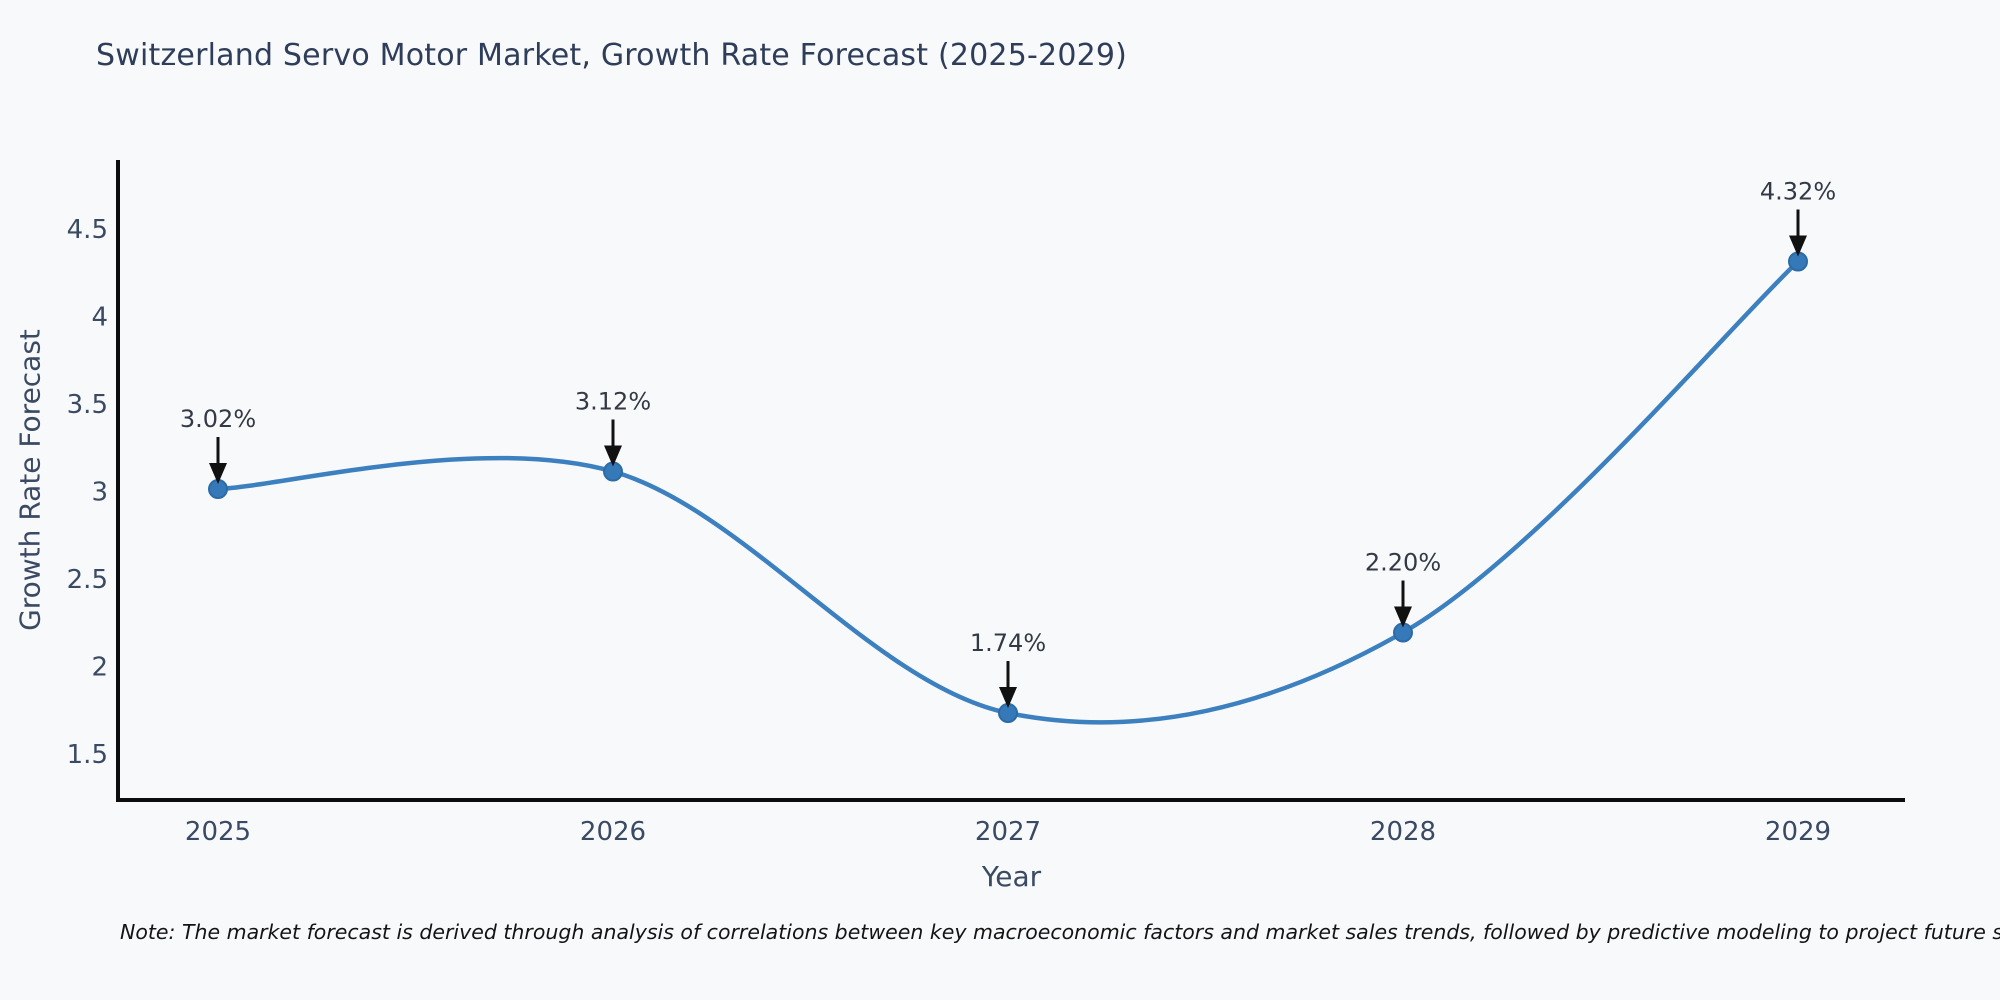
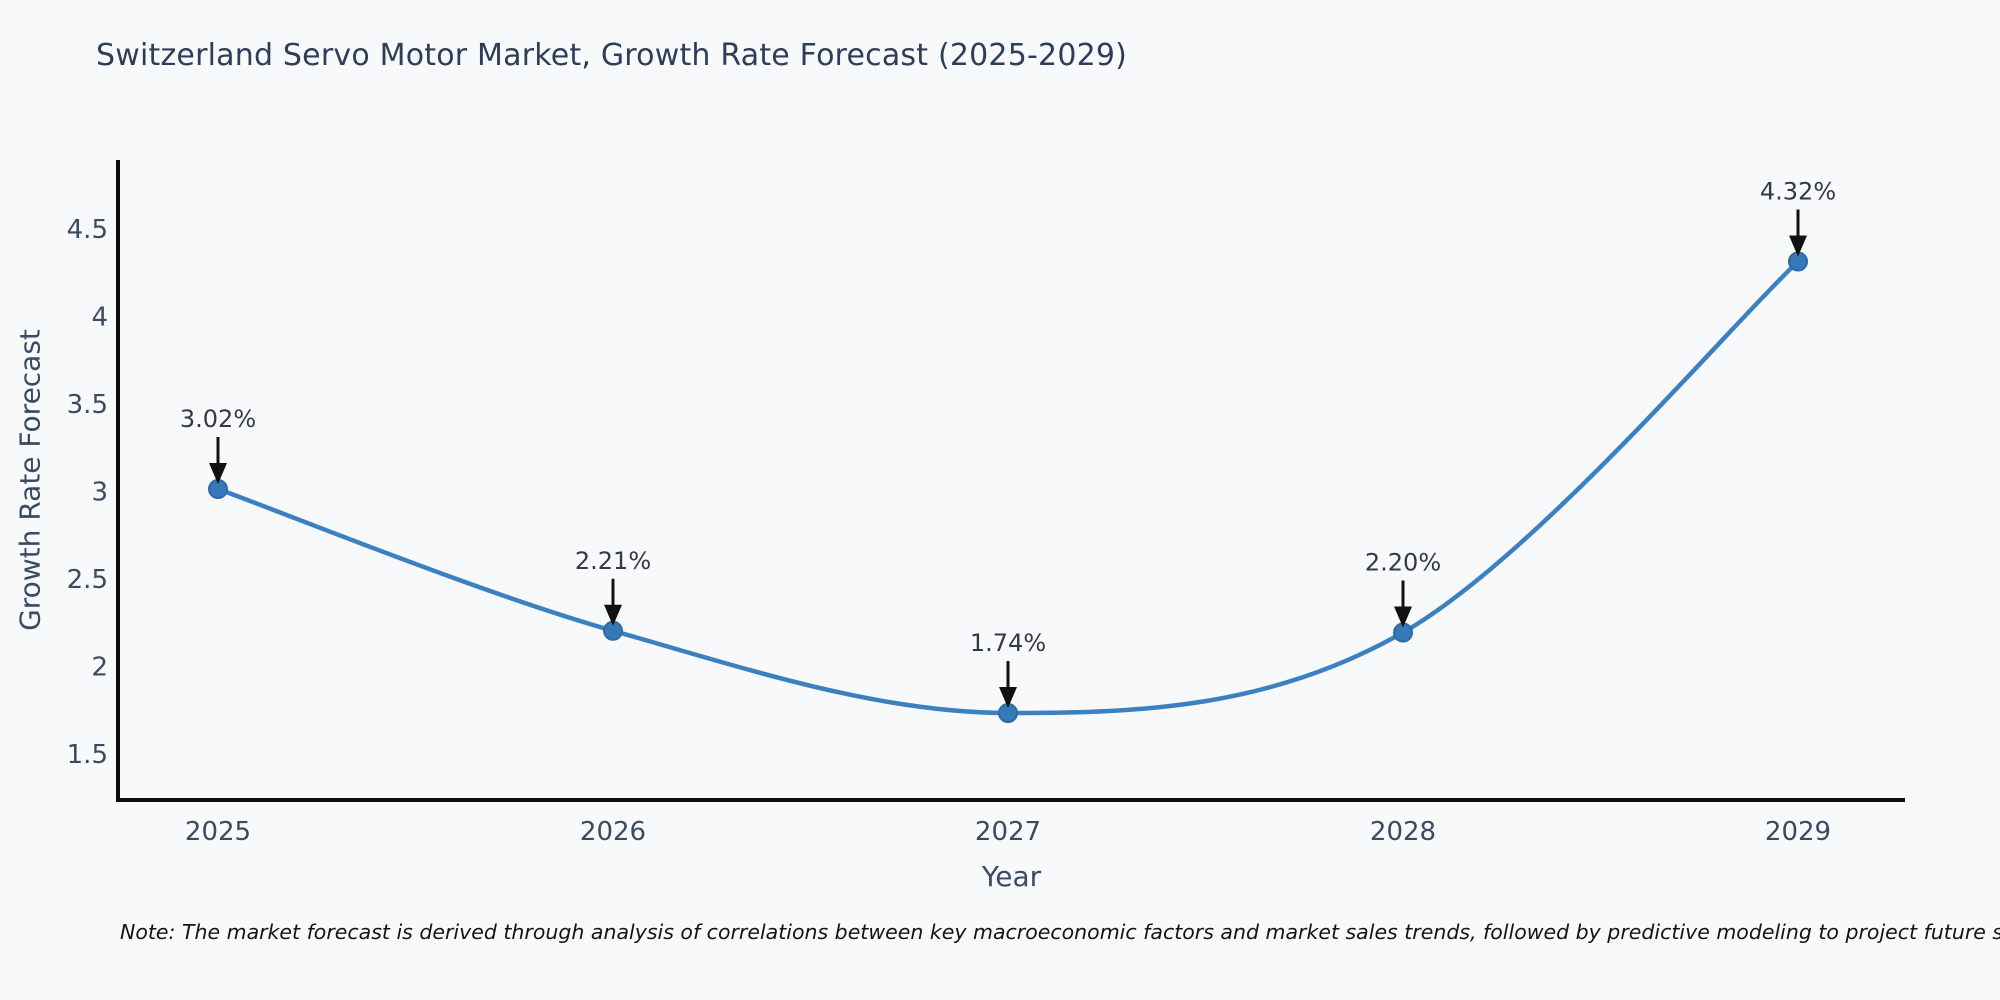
2026: 3.12% -> 2.21%
